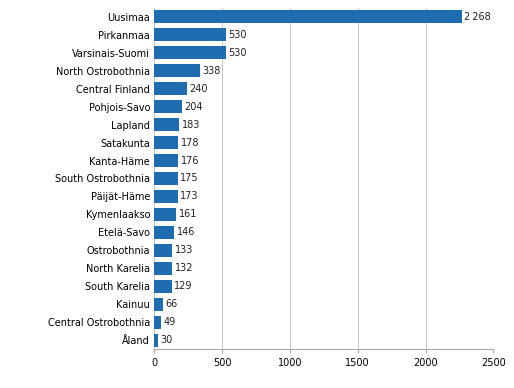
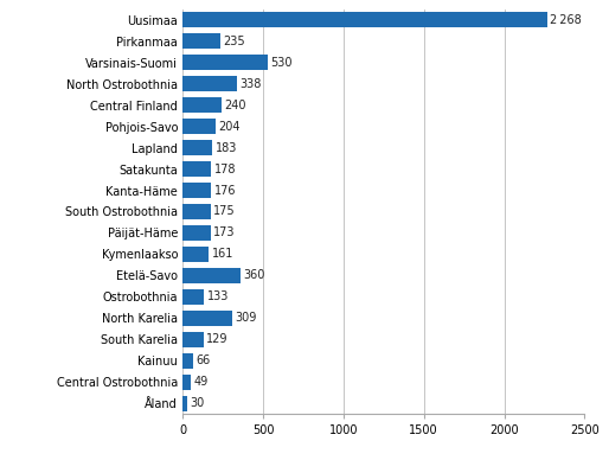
Pirkanmaa: 530 -> 235
Etelä-Savo: 146 -> 360
North Karelia: 132 -> 309
